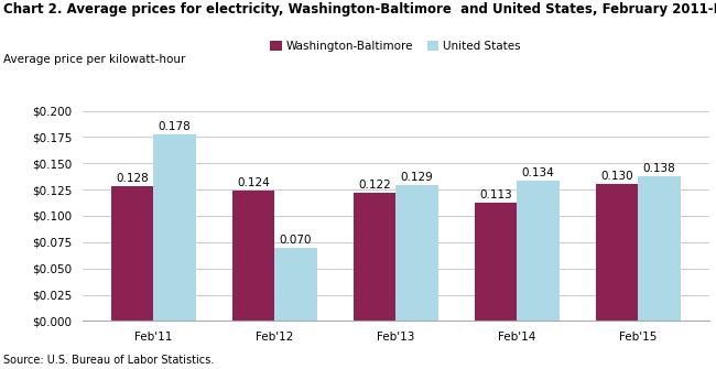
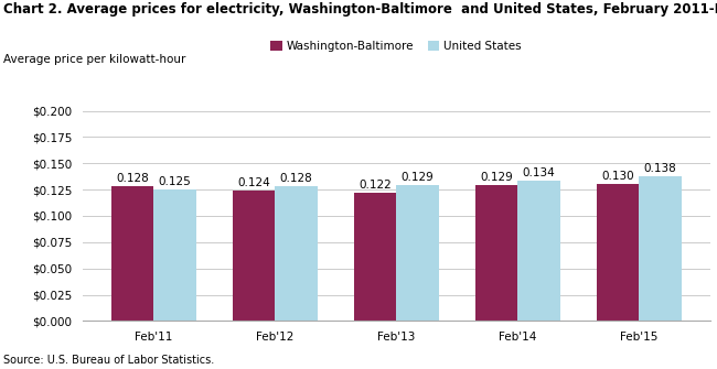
United States/Feb'11: 0.178 -> 0.125
United States/Feb'12: 0.070 -> 0.128
Washington-Baltimore/Feb'14: 0.113 -> 0.129
